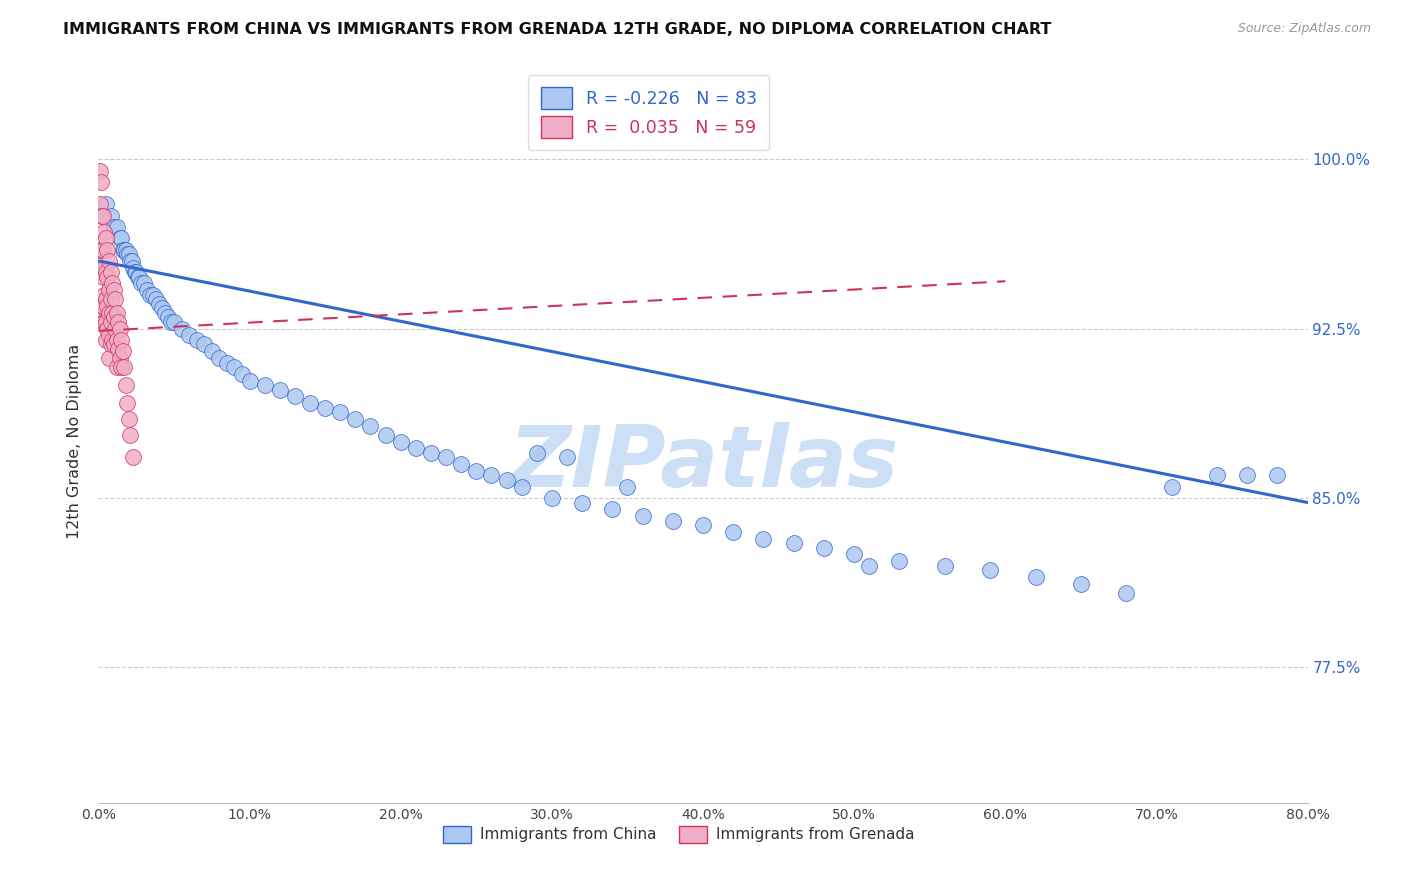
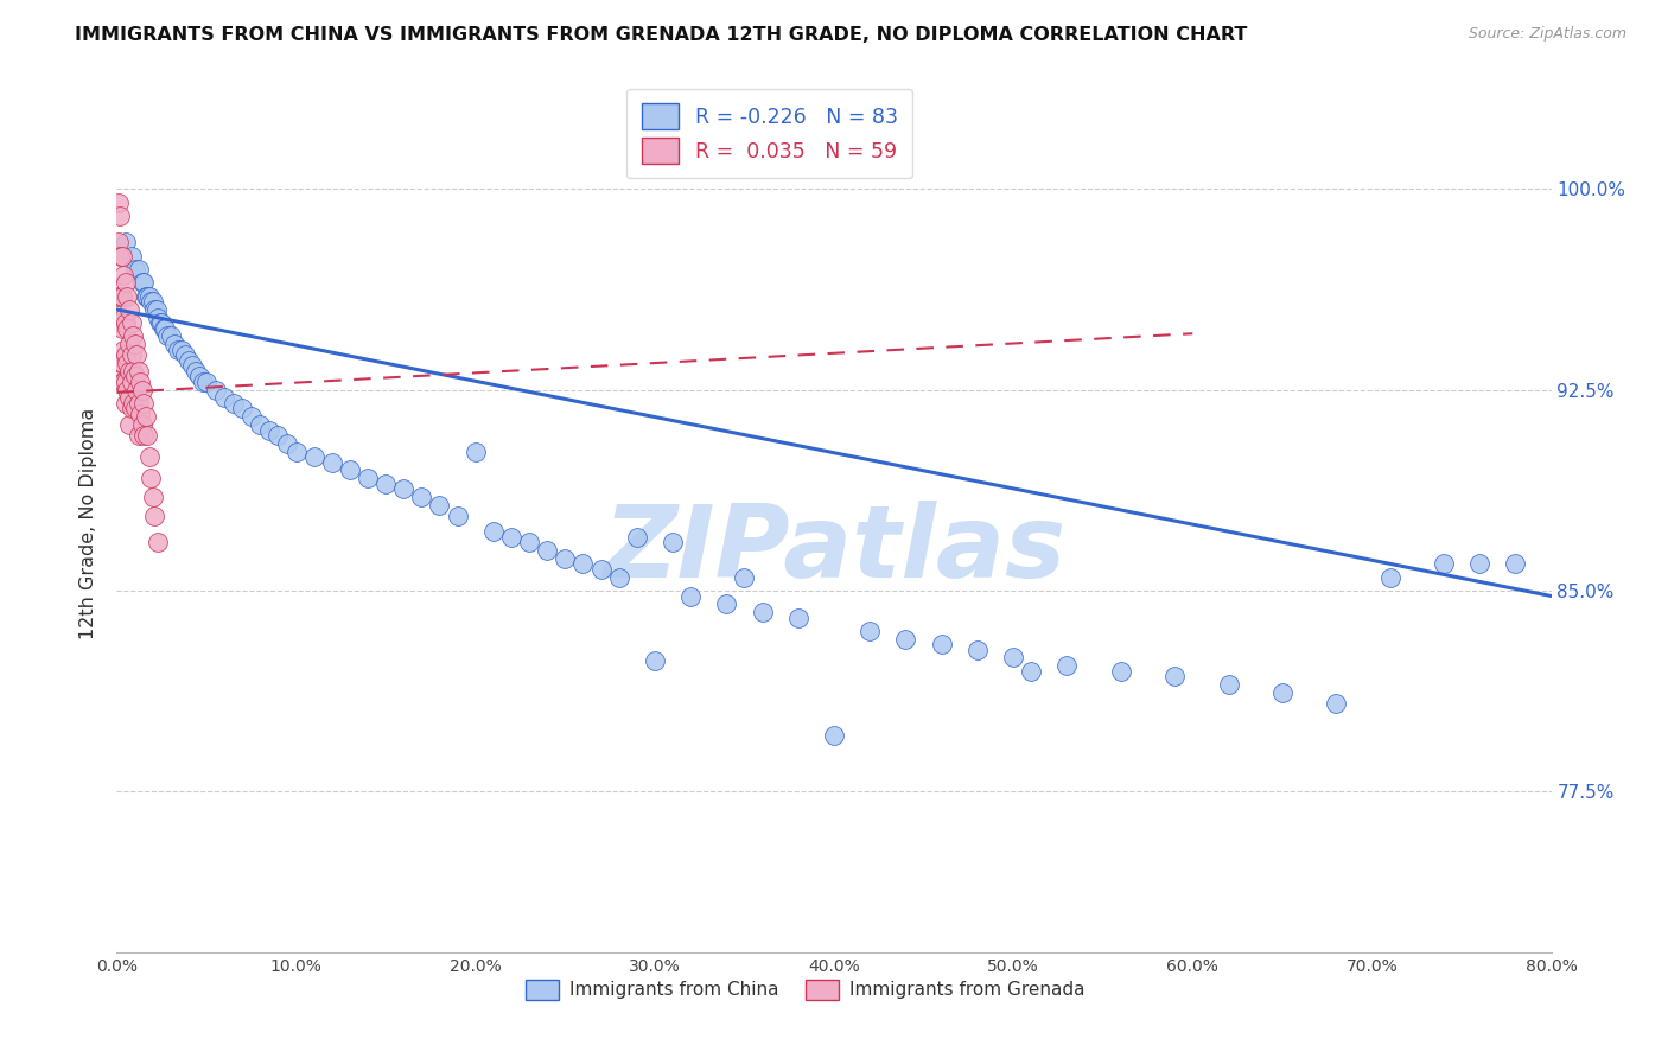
Immigrants from China/20.0%: 87.5% -> 90.2%
Immigrants from China/30.0%: 85.0% -> 82.4%
Immigrants from China/40.0%: 83.8% -> 79.6%
